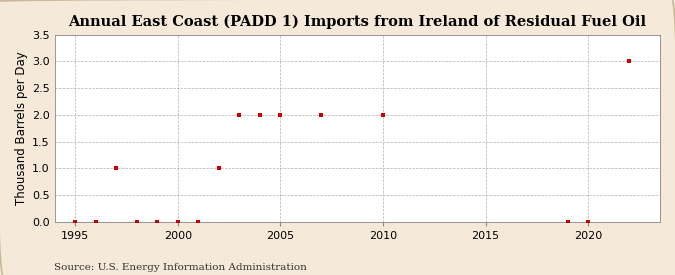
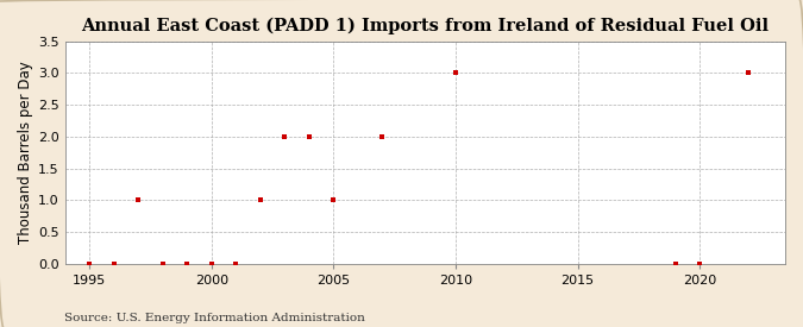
2005: 2 -> 1
2010: 2 -> 3
